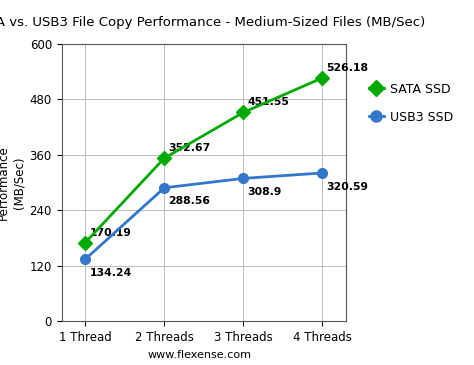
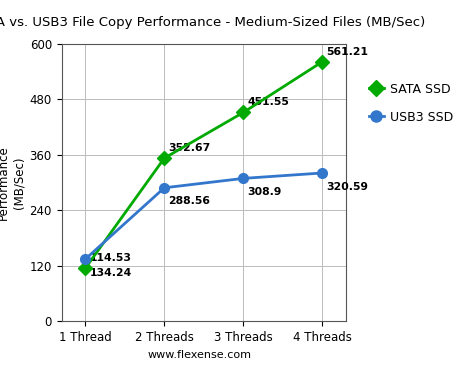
SATA SSD/1 Thread: 170.19 -> 114.53
SATA SSD/4 Threads: 526.18 -> 561.21
